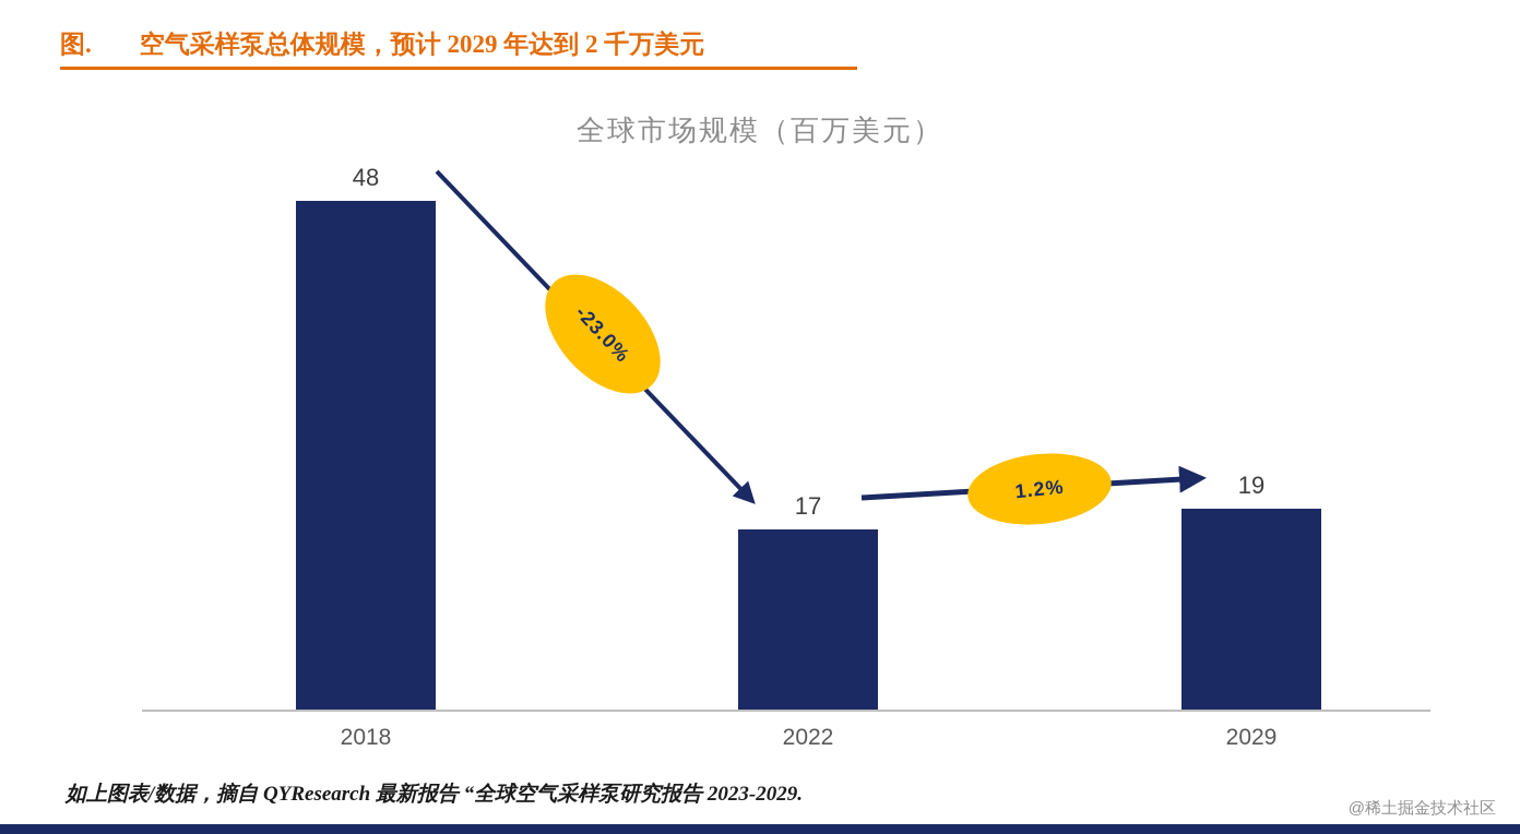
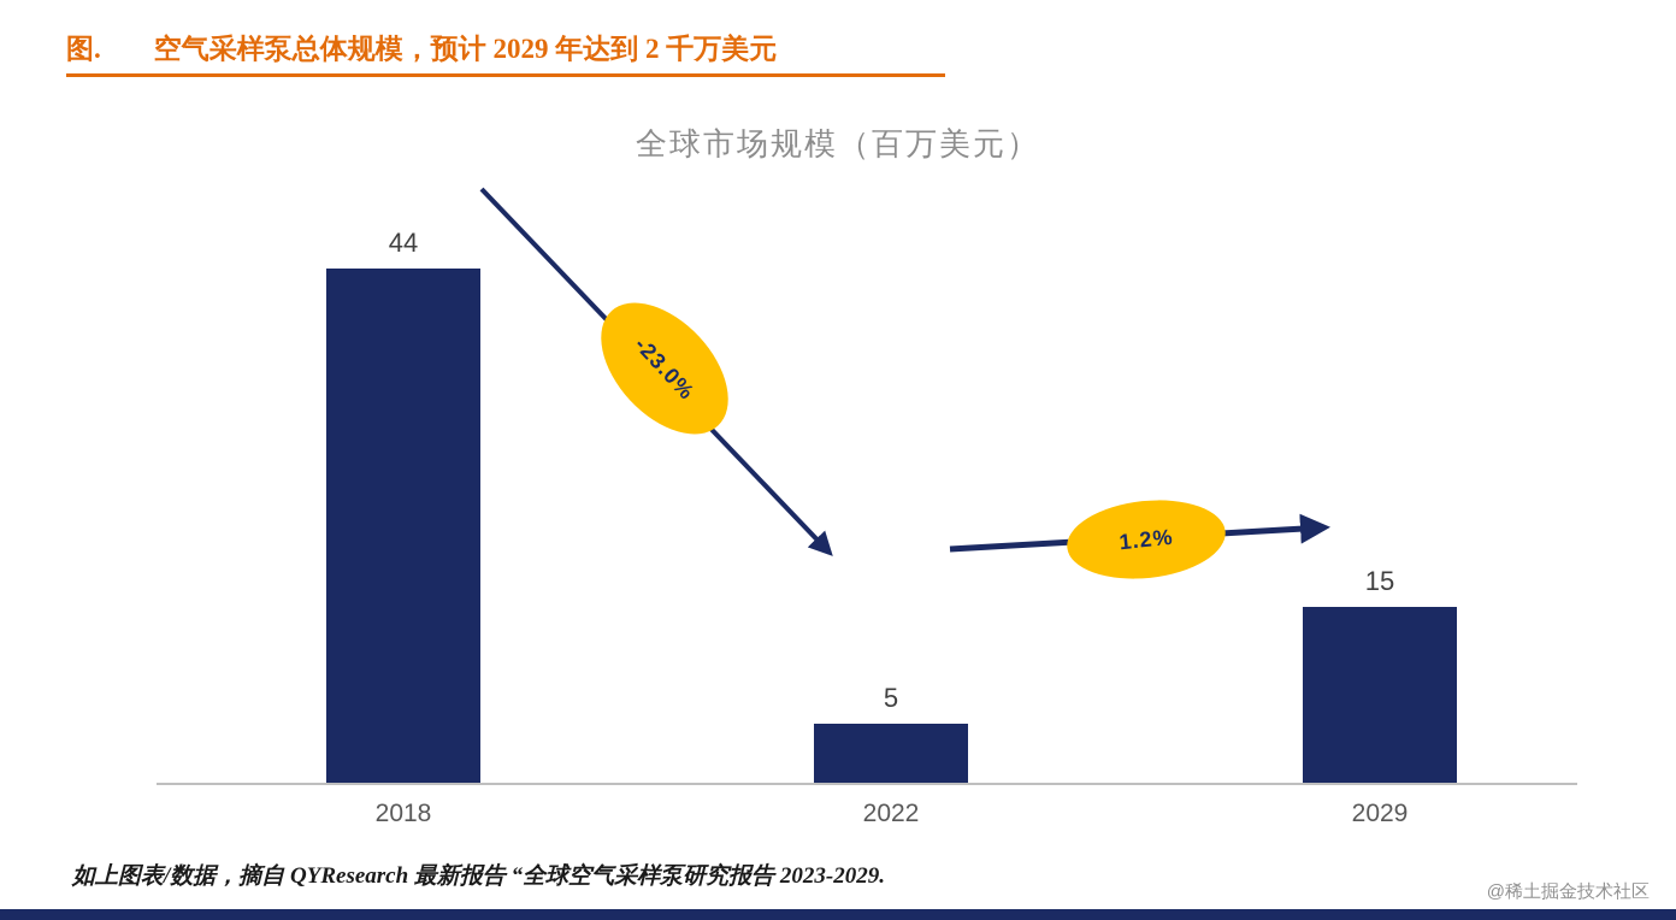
2018: 48 -> 44
2022: 17 -> 5
2029: 19 -> 15
